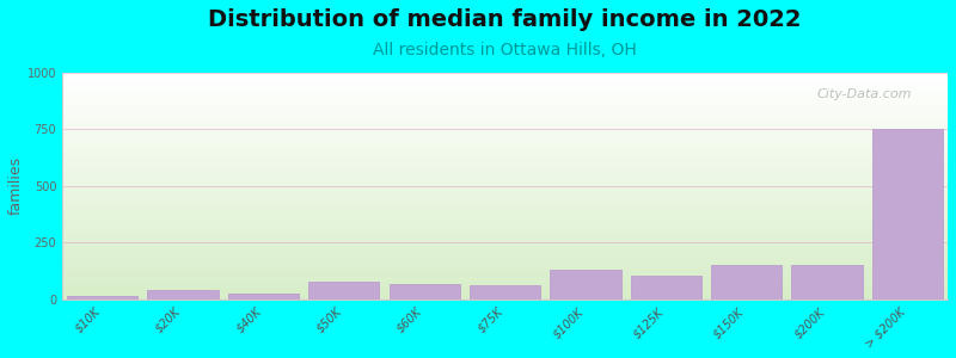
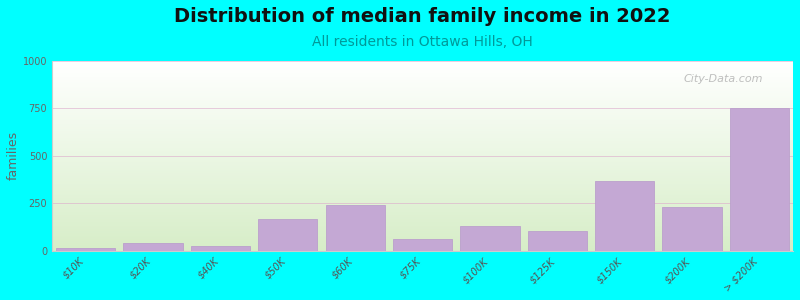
$50K: 80 -> 170
$60K: 70 -> 240
$150K: 150 -> 370
$200K: 150 -> 230
